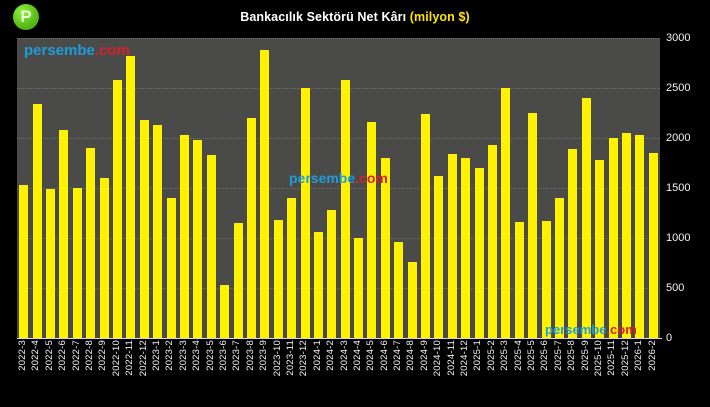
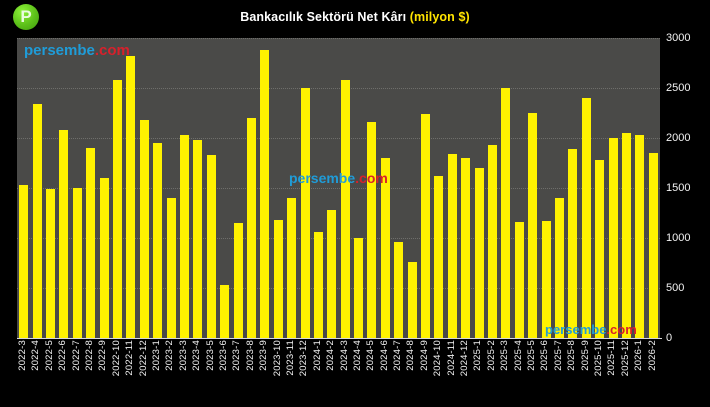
2023-1: 2130 -> 1950
